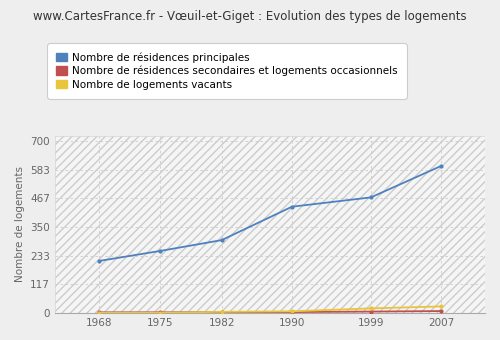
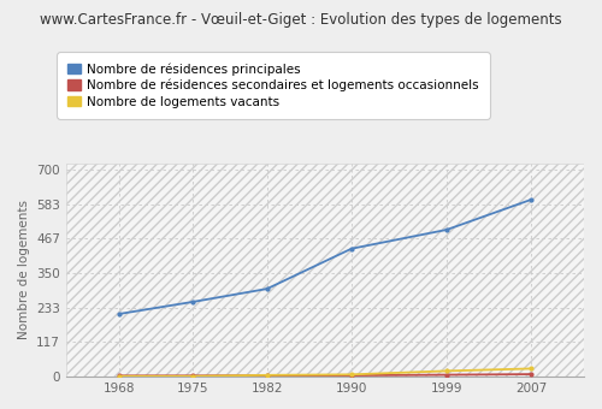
Nombre de résidences principales/1999: 470 -> 496
